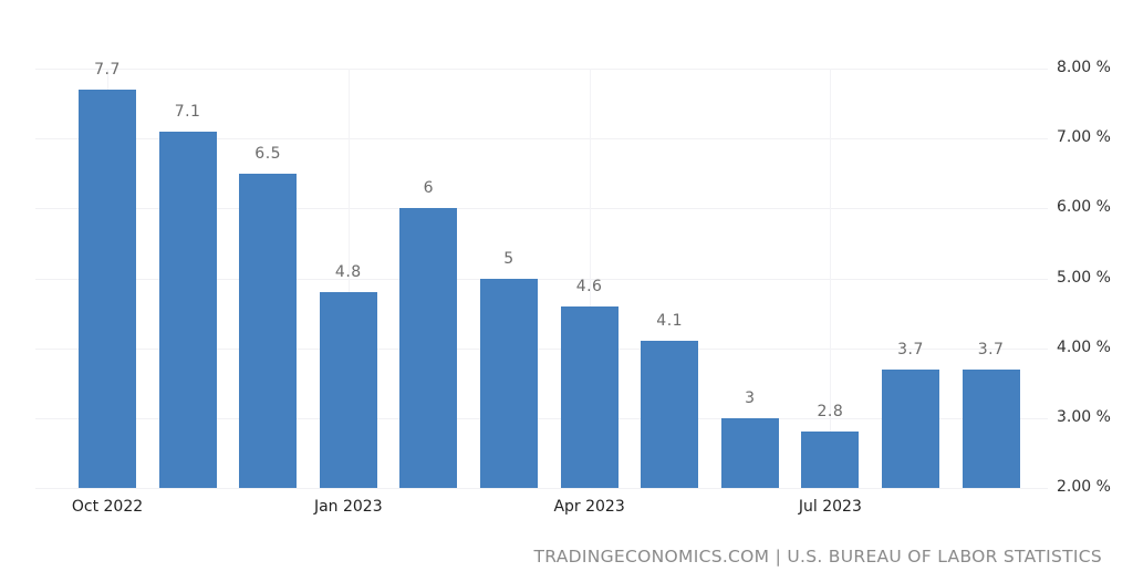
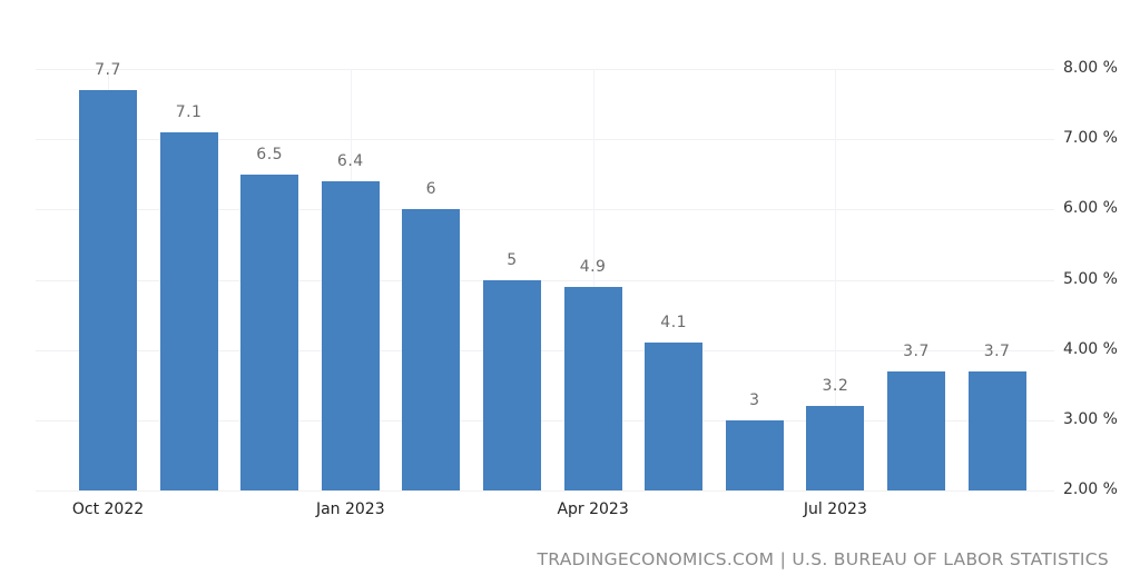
Jan 2023: 4.8 -> 6.4
Apr 2023: 4.6 -> 4.9
Jul 2023: 2.8 -> 3.2
